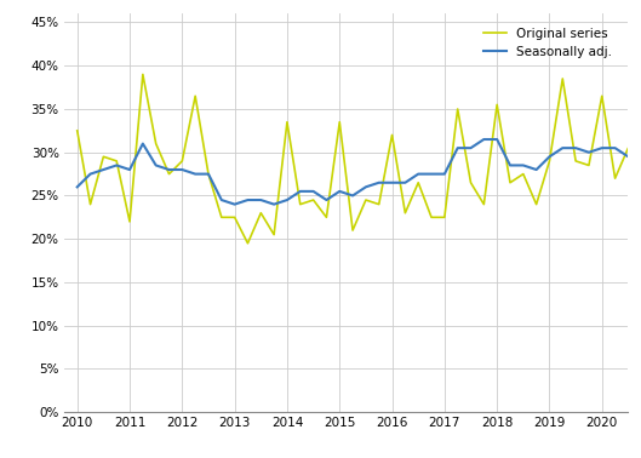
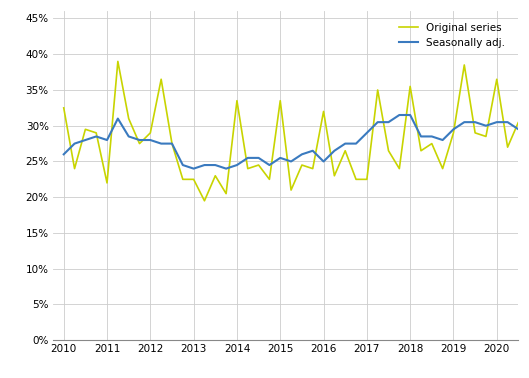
Seasonally adj./2016: 26.5% -> 25.0%
Seasonally adj./2017: 27.5% -> 29.0%
